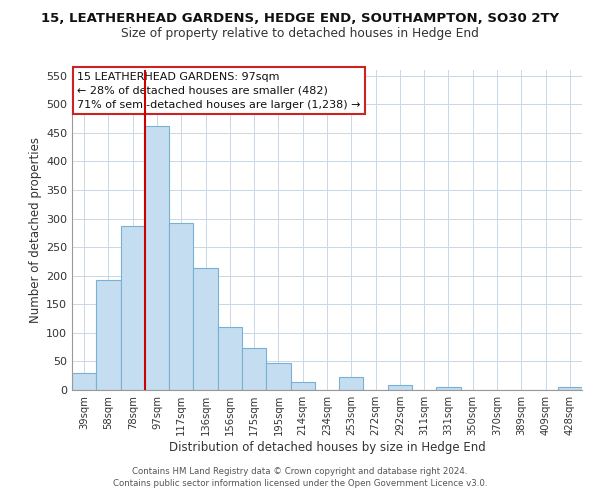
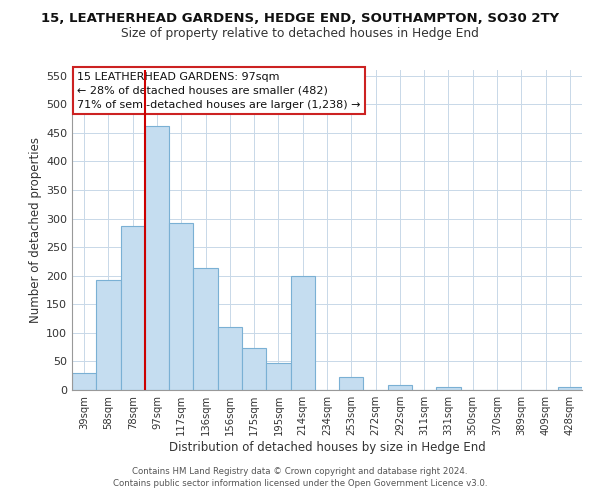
214sqm: 14 -> 200
